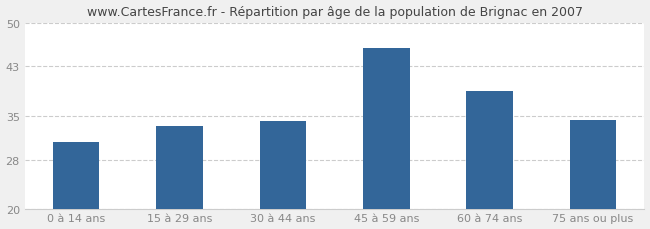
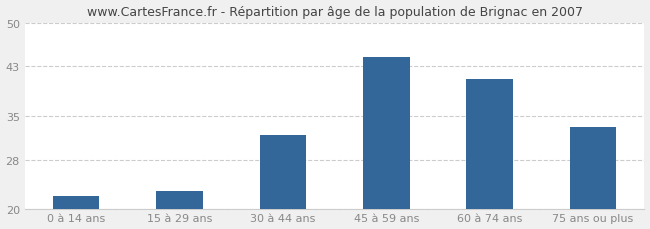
0 à 14 ans: 30.8 -> 22.2
15 à 29 ans: 33.4 -> 23.0
30 à 44 ans: 34.2 -> 32.0
45 à 59 ans: 46.0 -> 44.5
60 à 74 ans: 39.0 -> 41.0
75 ans ou plus: 34.4 -> 33.2
